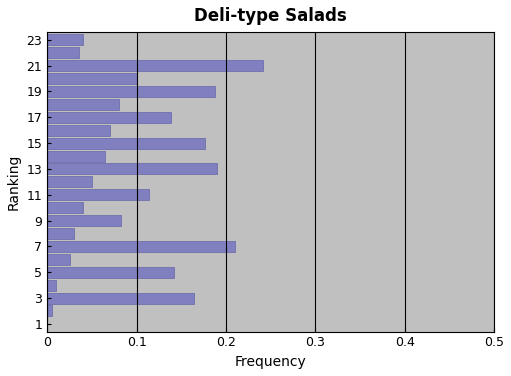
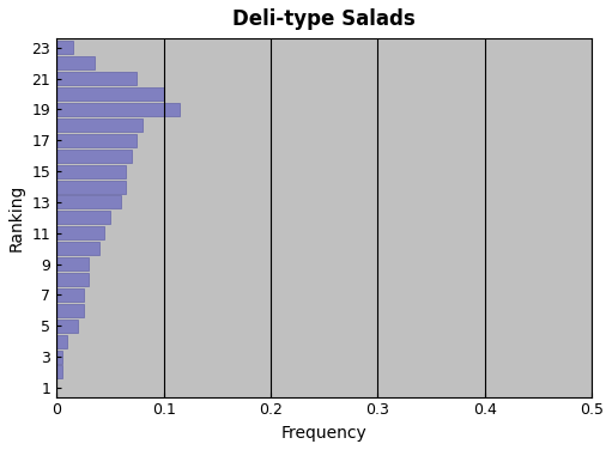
23: 0.040 -> 0.015
21: 0.242 -> 0.075
19: 0.188 -> 0.115
17: 0.138 -> 0.075
15: 0.176 -> 0.065
13: 0.190 -> 0.060
11: 0.114 -> 0.045
9: 0.082 -> 0.030
7: 0.210 -> 0.025
5: 0.142 -> 0.020
3: 0.164 -> 0.005
